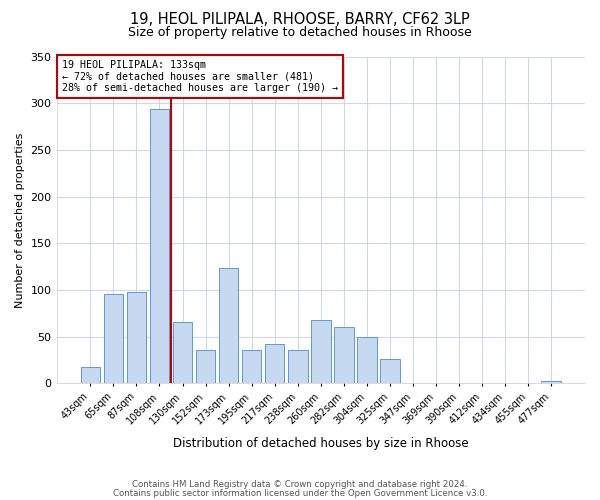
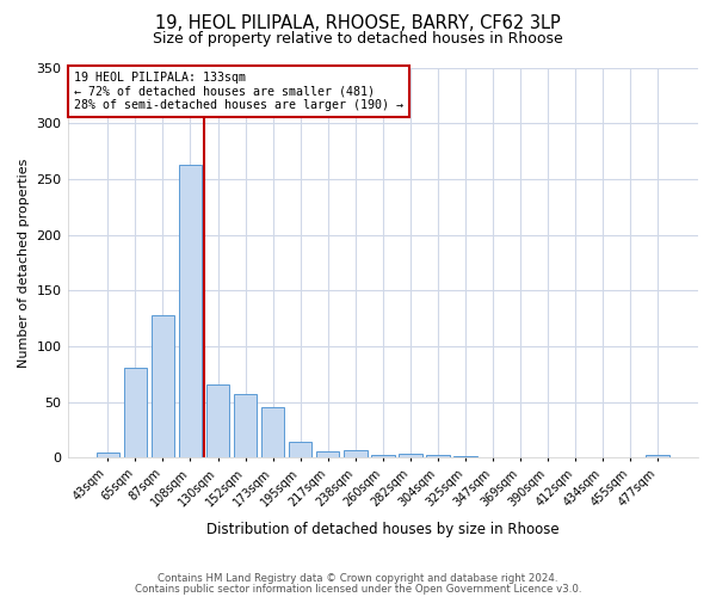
43sqm: 18 -> 5
65sqm: 96 -> 81
87sqm: 98 -> 128
108sqm: 294 -> 263
152sqm: 36 -> 57
173sqm: 124 -> 45
195sqm: 36 -> 14
217sqm: 42 -> 6
238sqm: 36 -> 7
260sqm: 68 -> 3
282sqm: 60 -> 4
304sqm: 50 -> 2
325sqm: 26 -> 1
